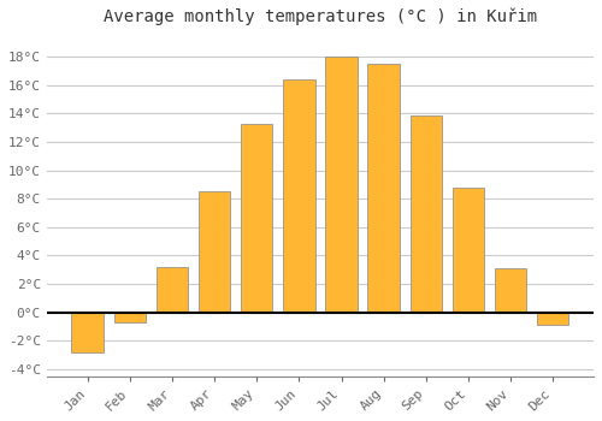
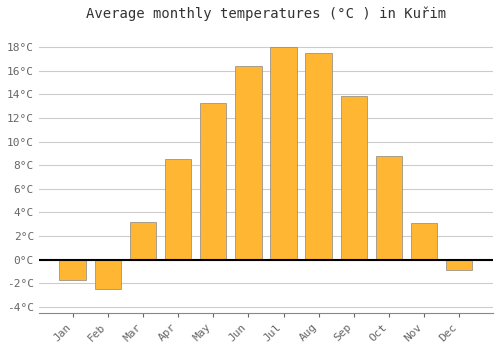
Jan: -2.8°C -> -1.7°C
Feb: -0.7°C -> -2.5°C
